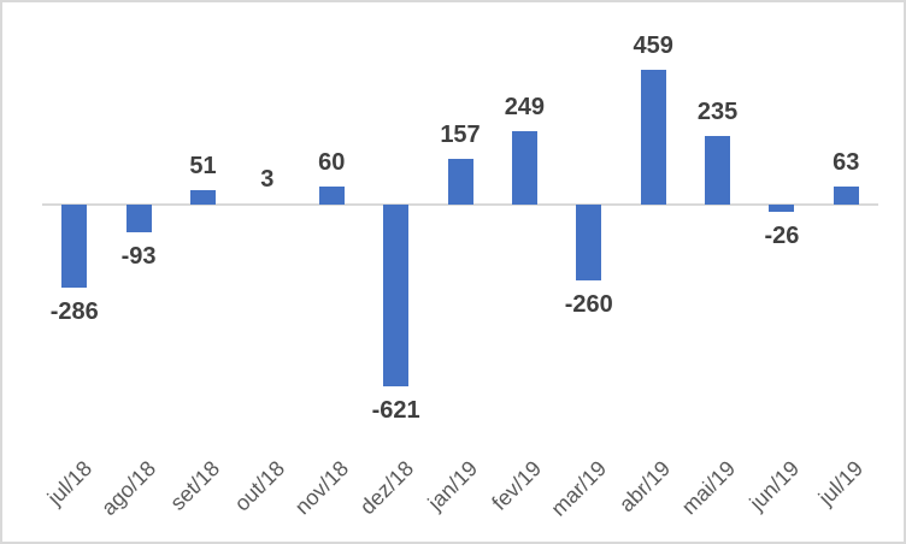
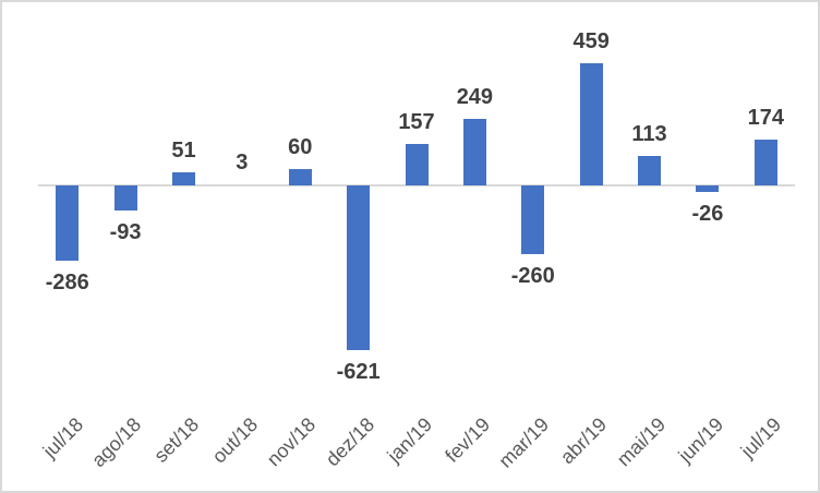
mai/19: 235 -> 113
jul/19: 63 -> 174
